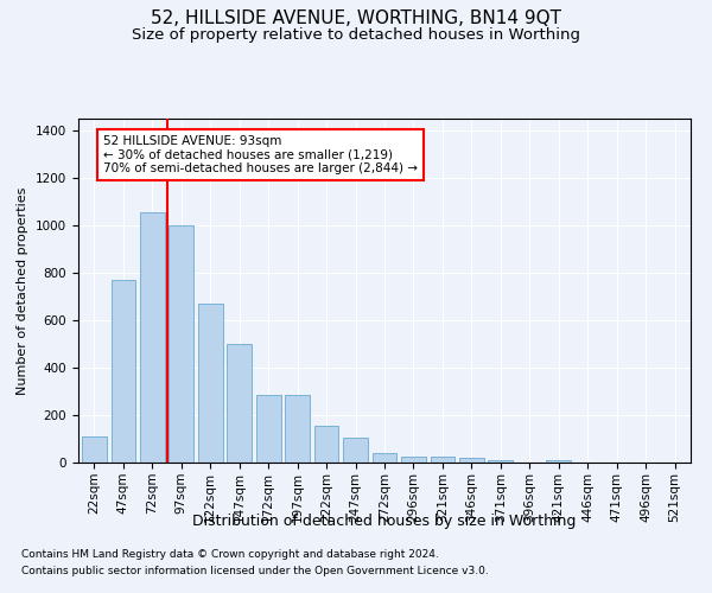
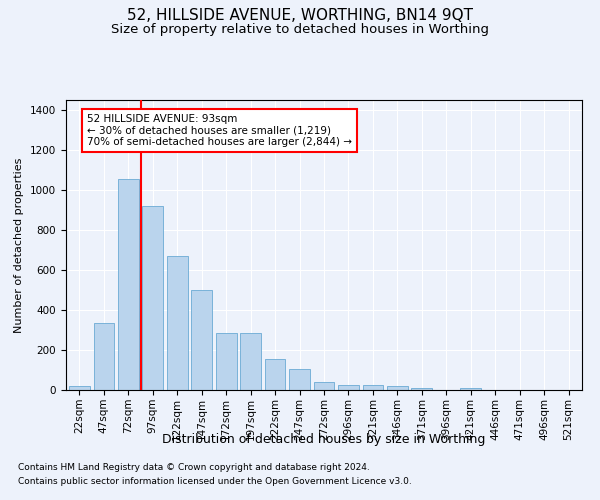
22sqm: 110 -> 20
47sqm: 770 -> 340
97sqm: 1000 -> 920
